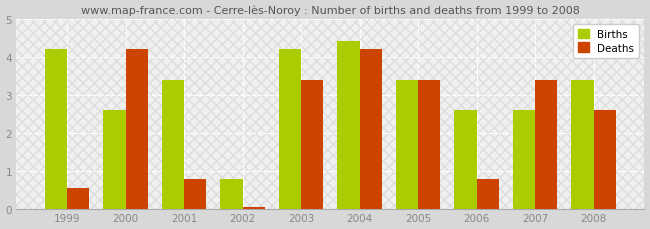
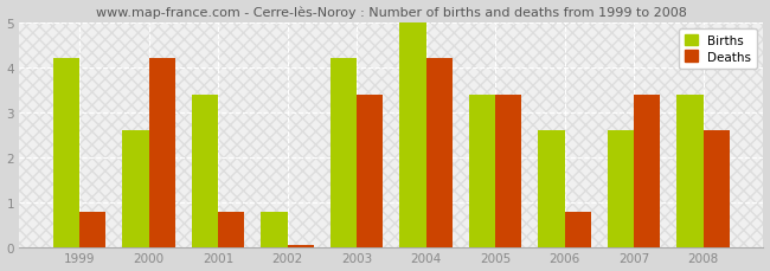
Deaths/1999: 0.55 -> 0.80
Births/2004: 4.4 -> 5.0
